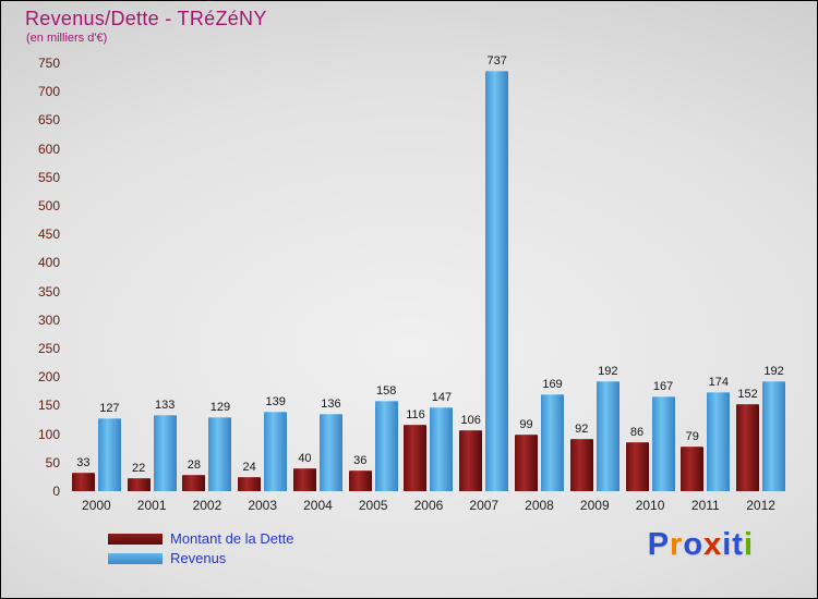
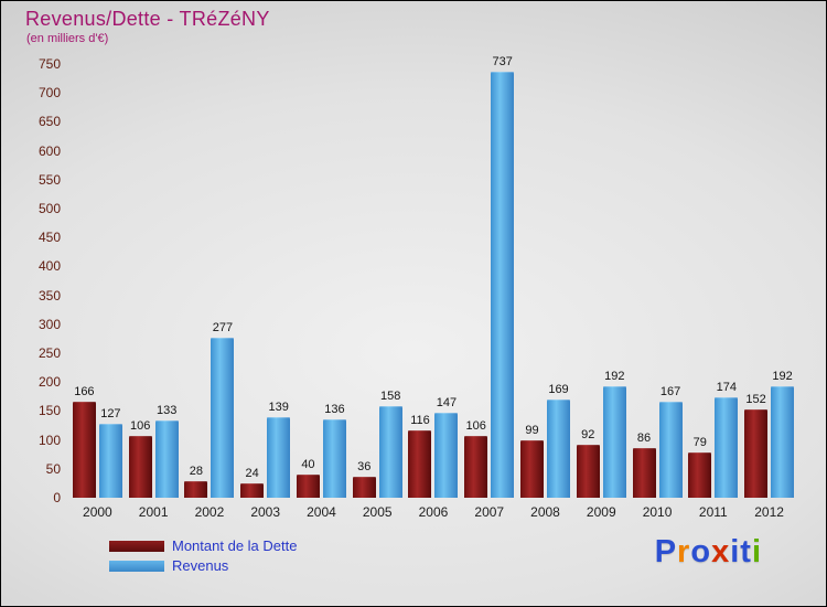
Montant de la Dette/2000: 33 -> 166
Montant de la Dette/2001: 22 -> 106
Revenus/2002: 129 -> 277
